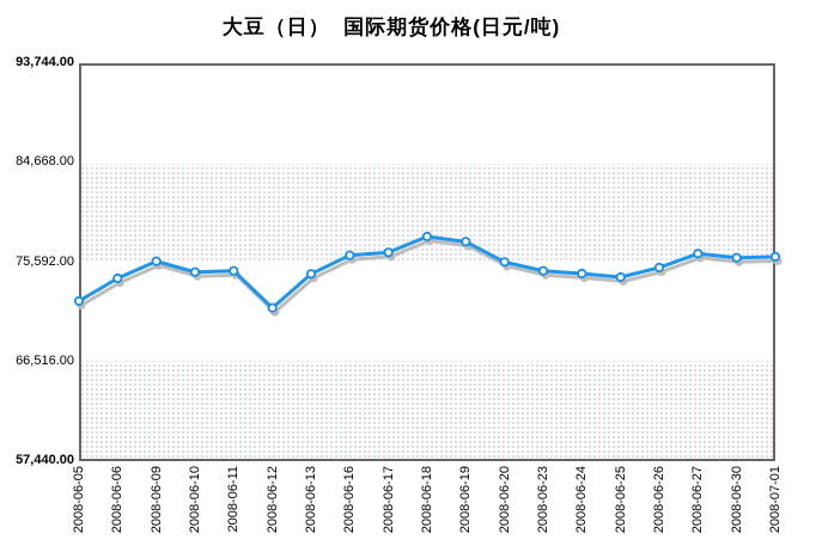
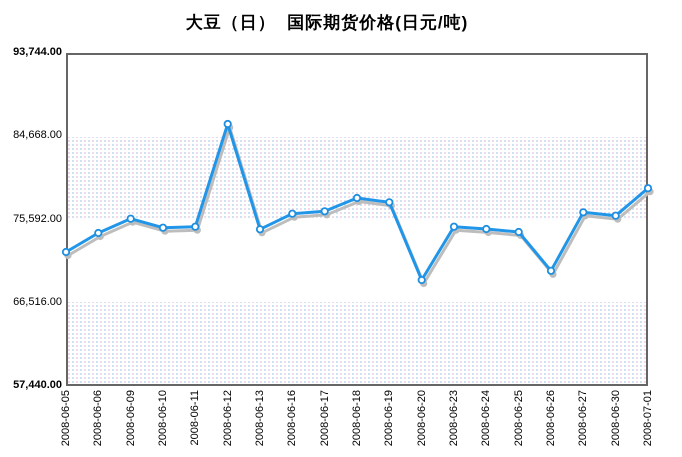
2008-06-12: 71000 -> 86000
2008-06-20: 76000 -> 69000
2008-06-26: 75000 -> 70000
2008-07-01: 76000 -> 79000
